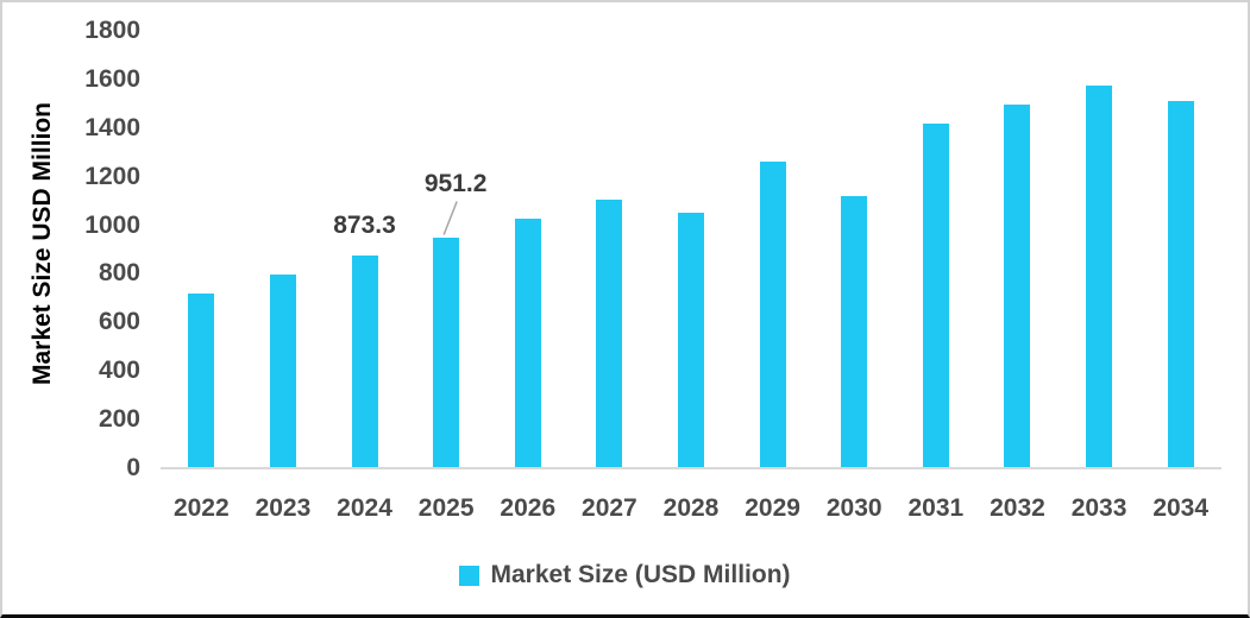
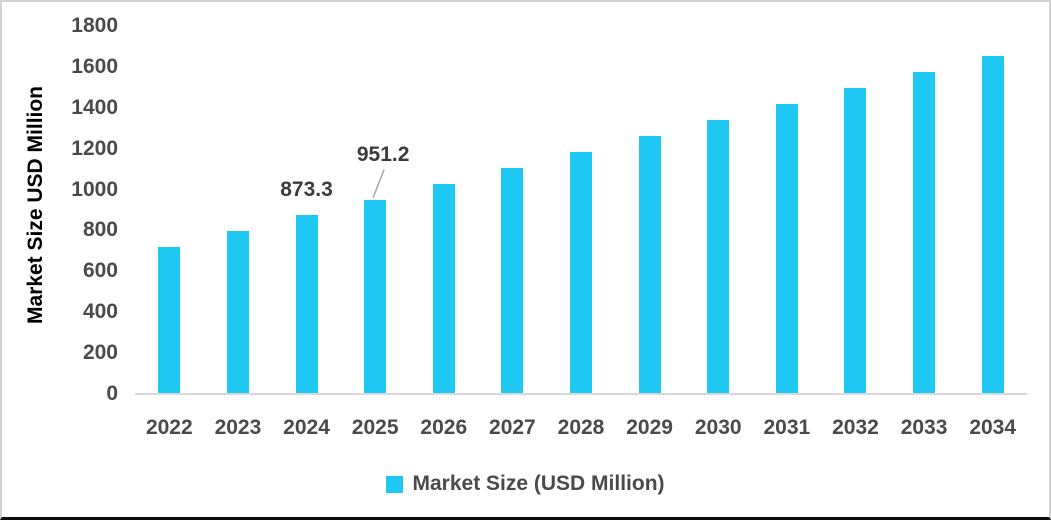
2028: 1050 -> 1180
2030: 1120 -> 1340
2034: 1510 -> 1650
